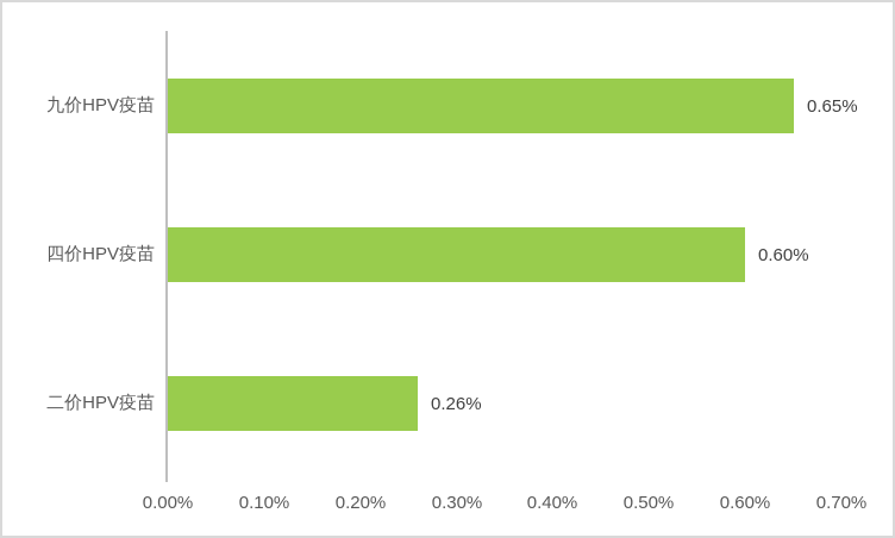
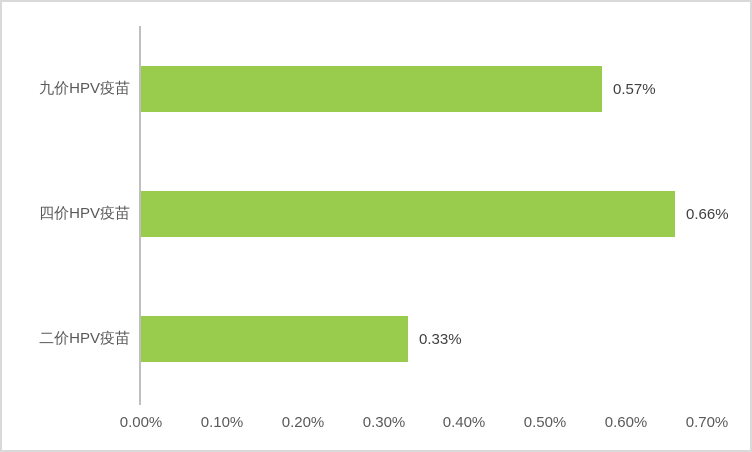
九价HPV疫苗: 0.65% -> 0.57%
四价HPV疫苗: 0.60% -> 0.66%
二价HPV疫苗: 0.26% -> 0.33%
